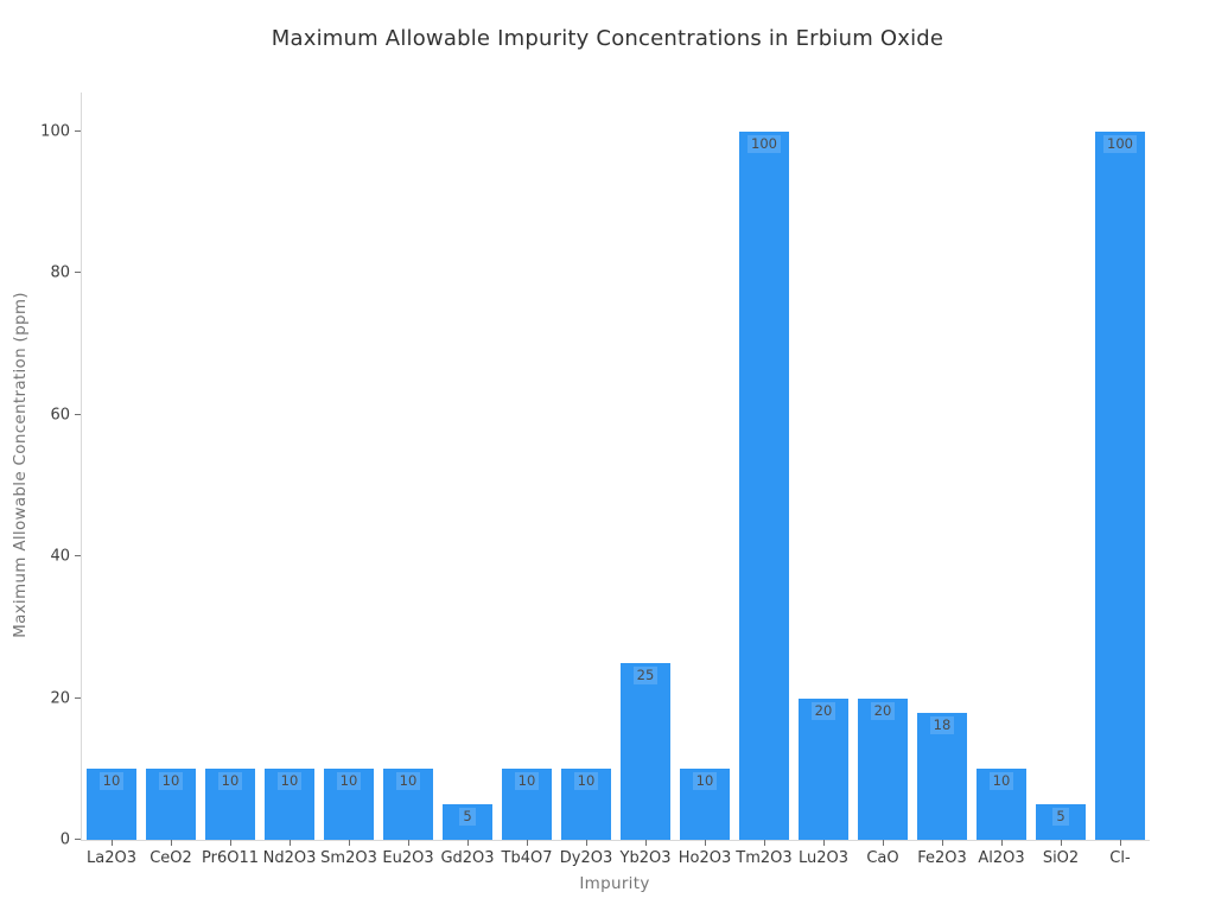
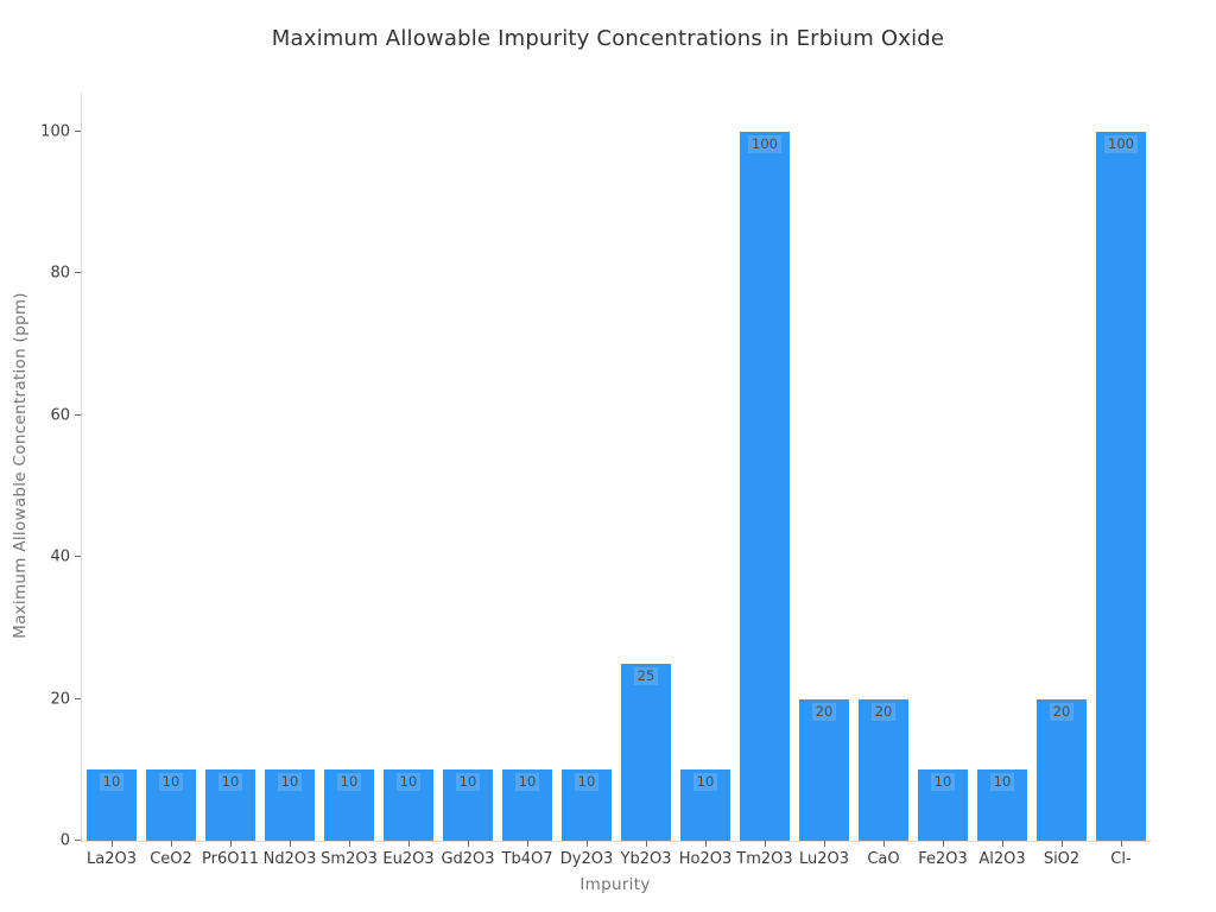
Gd2O3: 5 -> 10
Fe2O3: 18 -> 10
SiO2: 5 -> 20
